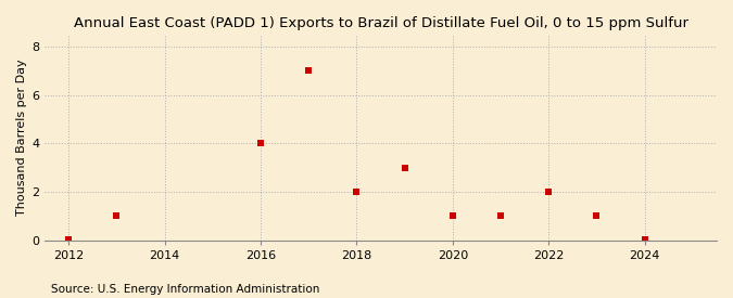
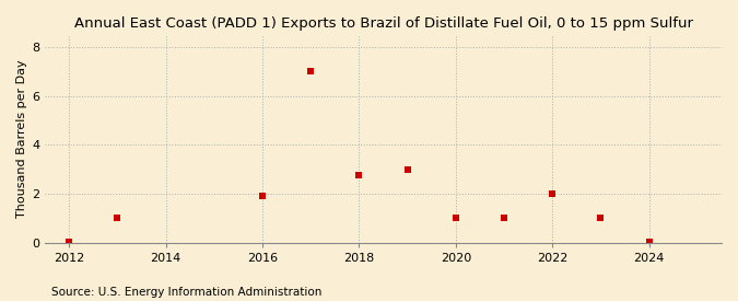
2016: 4.00 -> 1.90
2018: 2.00 -> 2.75
